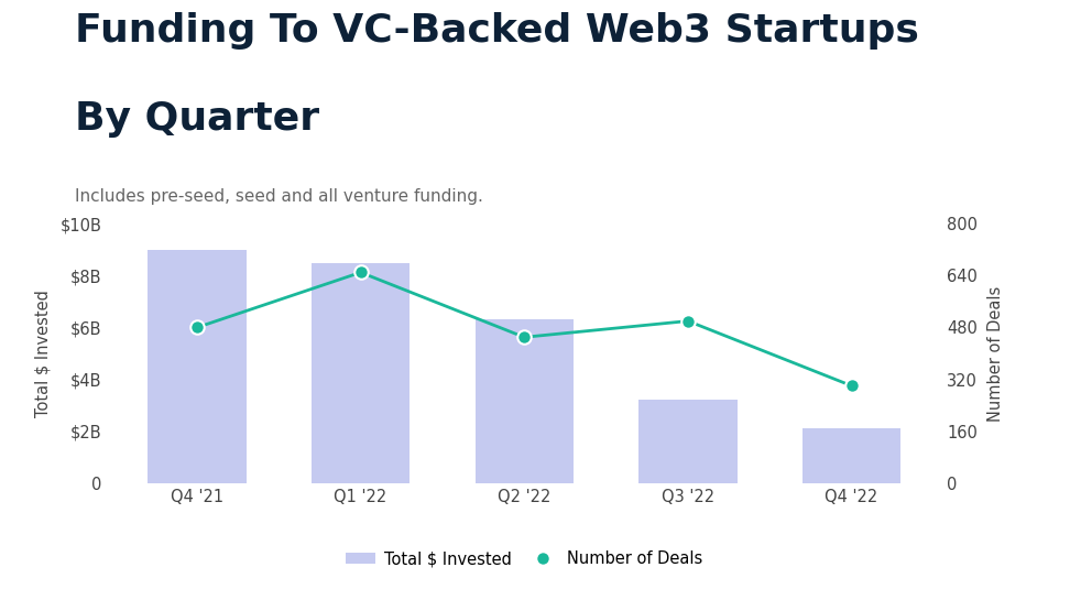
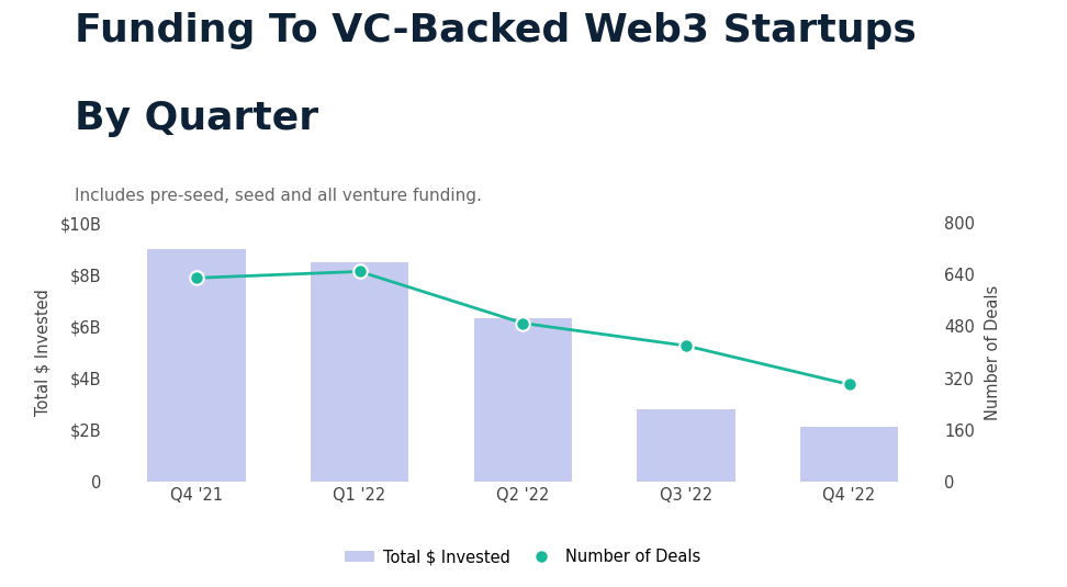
Number of Deals/Q4 '21: 480 -> 630
Number of Deals/Q2 '22: 450 -> 490
Total $ Invested/Q3 '22: $3.2B -> $2.8B
Number of Deals/Q3 '22: 500 -> 420
